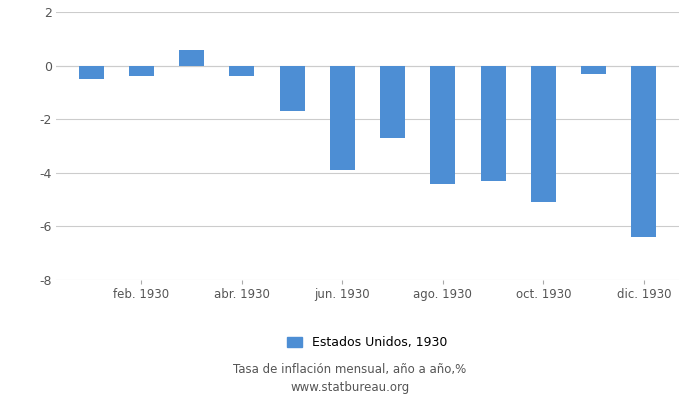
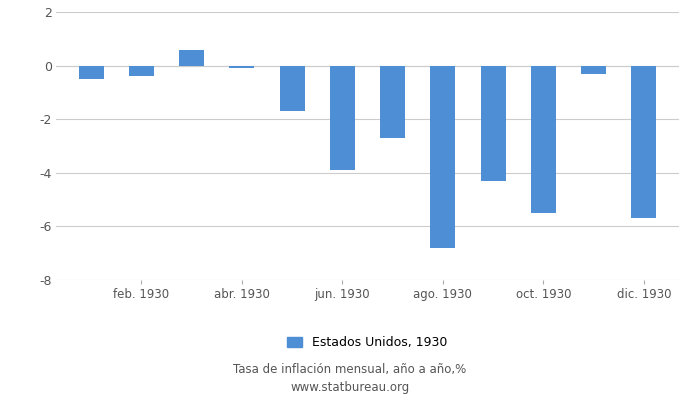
abr. 1930: -0.4 -> -0.1
ago. 1930: -4.4 -> -6.8
oct. 1930: -5.1 -> -5.5
dic. 1930: -6.4 -> -5.7
